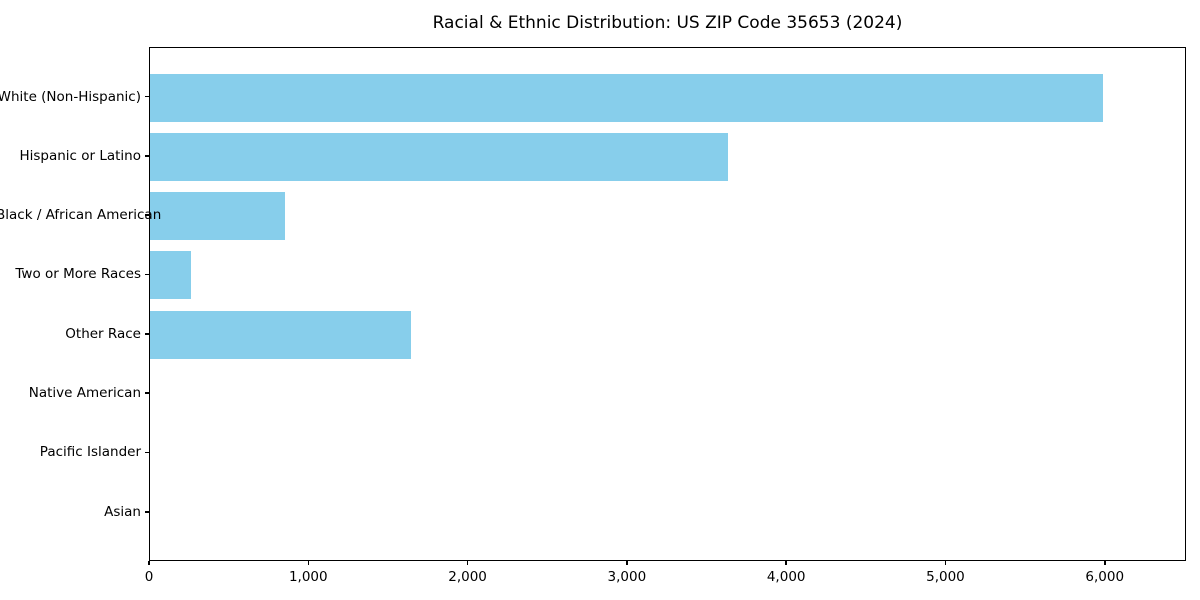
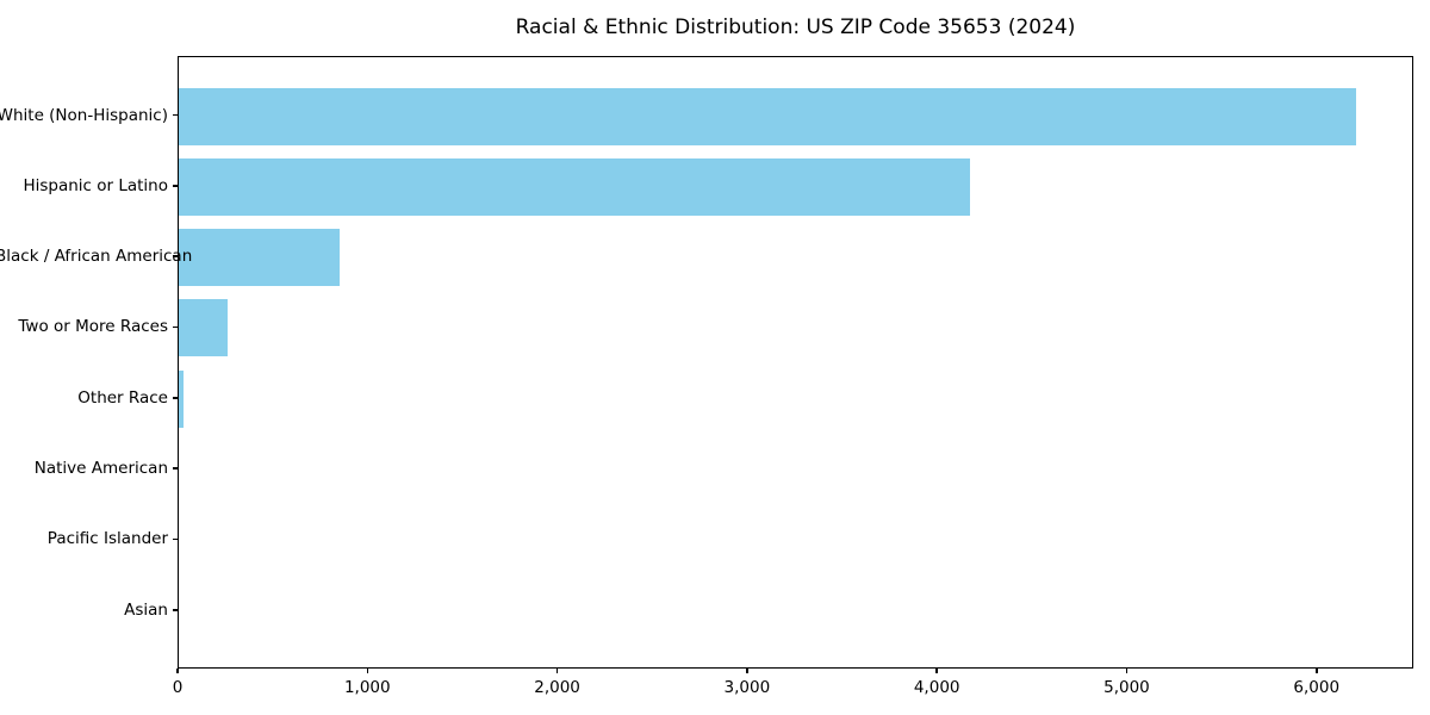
White (Non-Hispanic): 5980 -> 6200
Hispanic or Latino: 3630 -> 4170
Other Race: 1640 -> 20
